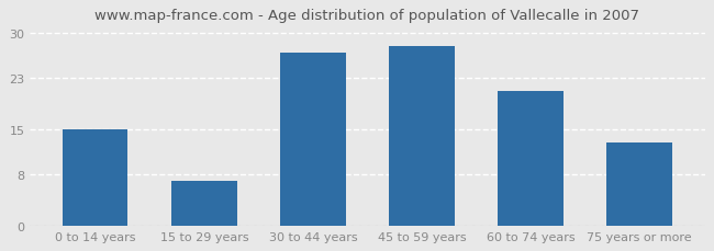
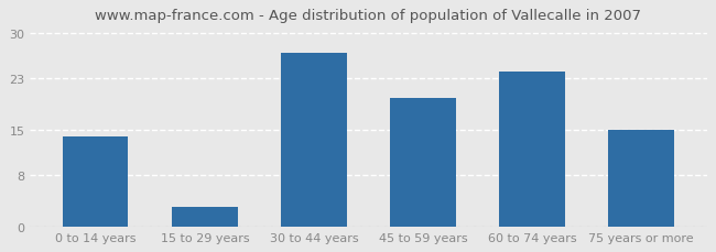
0 to 14 years: 15 -> 14
15 to 29 years: 7 -> 3
45 to 59 years: 28 -> 20
60 to 74 years: 21 -> 24
75 years or more: 13 -> 15
